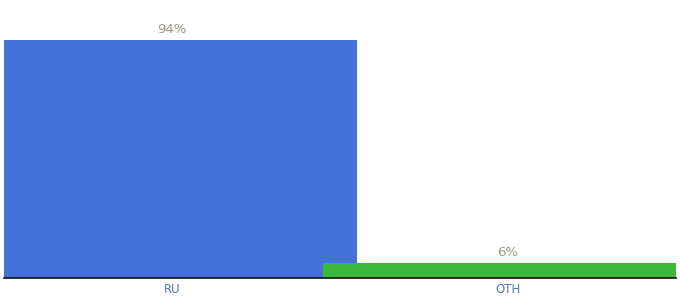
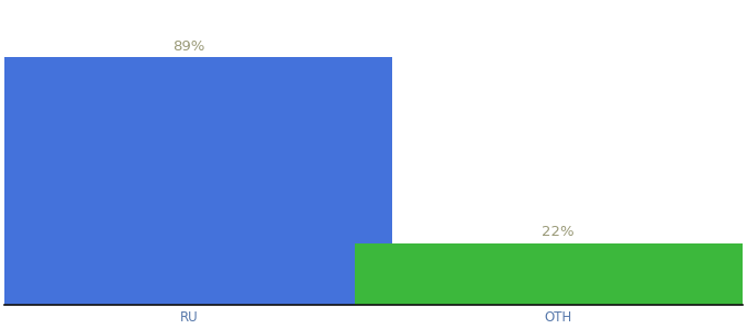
RU: 94% -> 89%
OTH: 6% -> 22%
